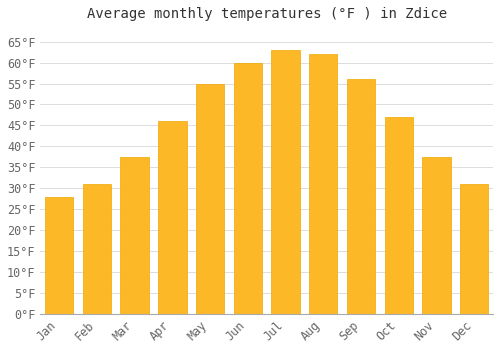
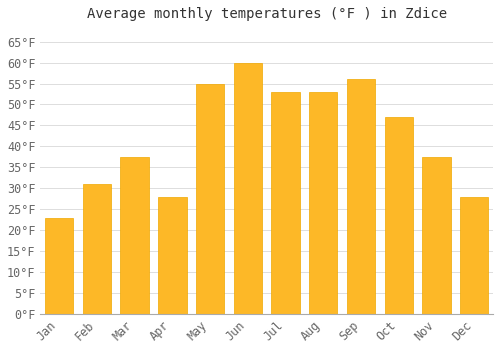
Jan: 28.0°F -> 23.0°F
Apr: 46.0°F -> 28.0°F
Jul: 63.0°F -> 53.0°F
Aug: 62.0°F -> 53.0°F
Dec: 31.0°F -> 28.0°F
